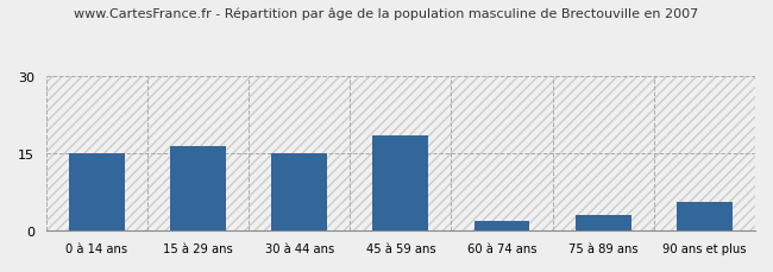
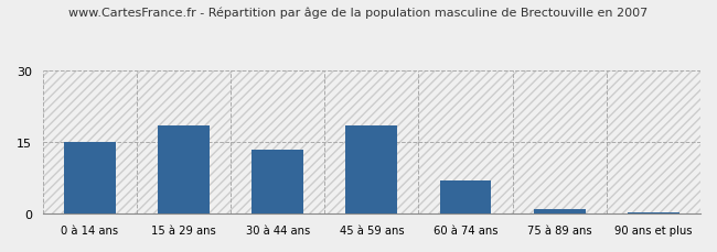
15 à 29 ans: 16.5 -> 18.5
30 à 44 ans: 15.0 -> 13.5
60 à 74 ans: 2.0 -> 7.0
75 à 89 ans: 3.0 -> 1.0
90 ans et plus: 5.5 -> 0.2
